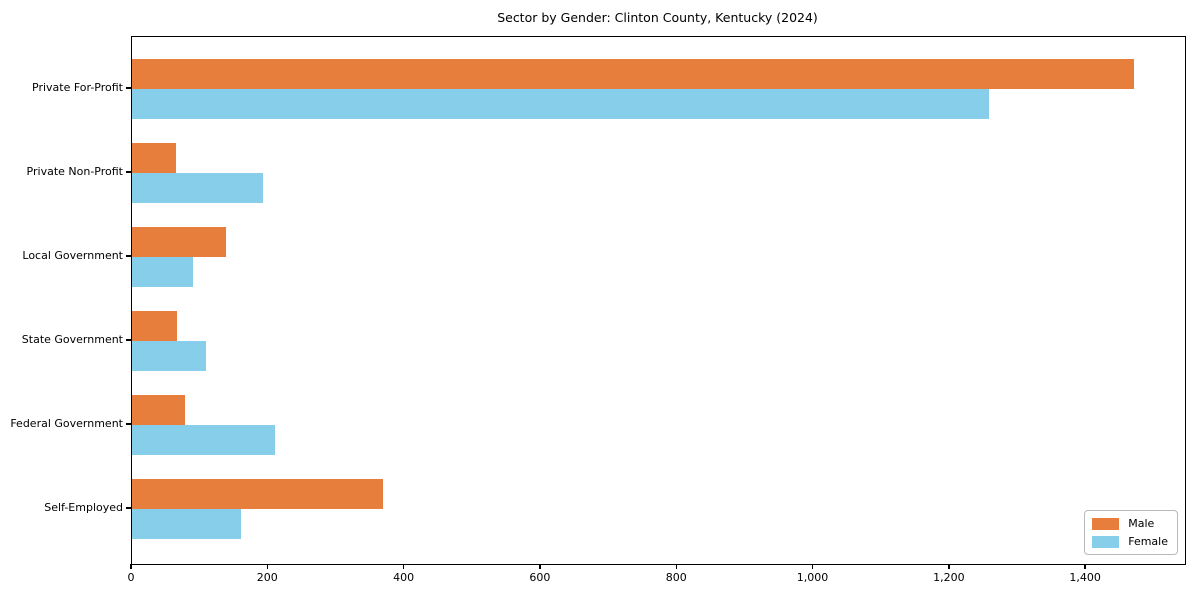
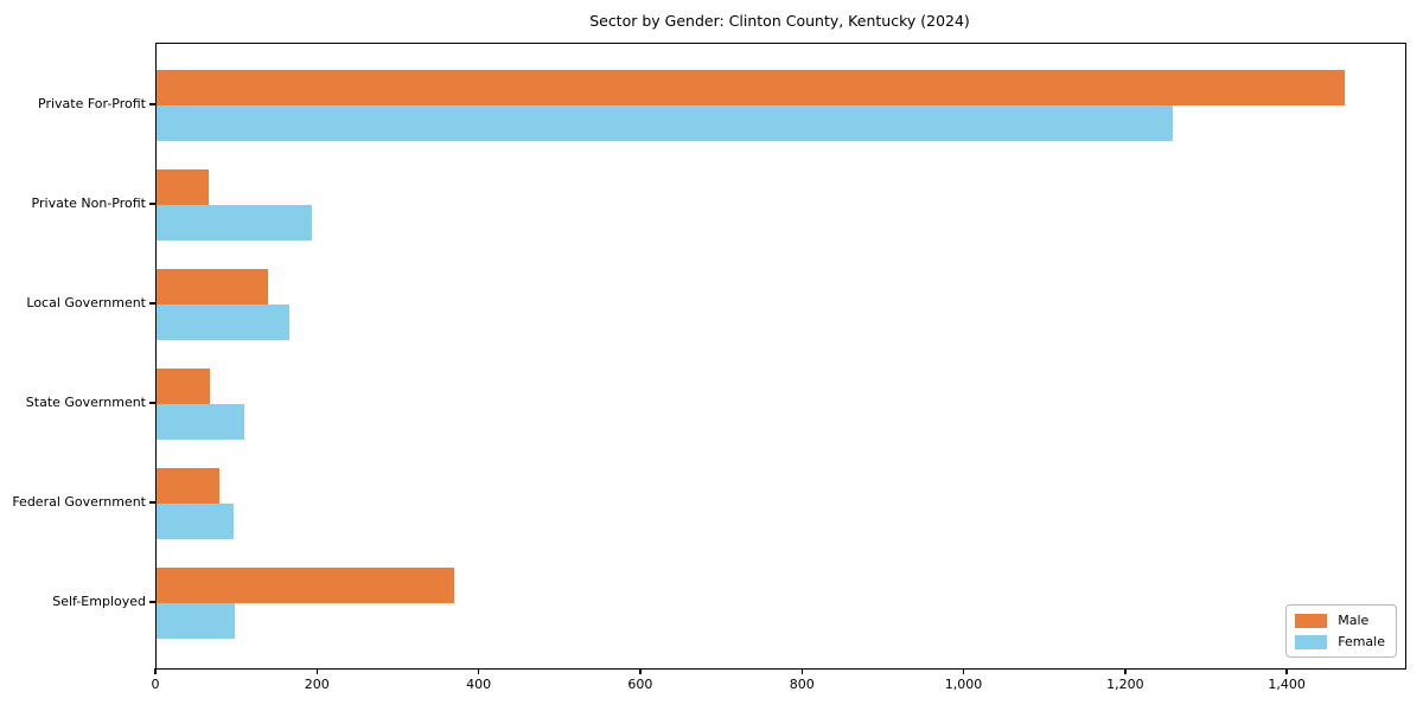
Female/Local Government: 90 -> 160
Female/Federal Government: 210 -> 100
Female/Self-Employed: 160 -> 100
